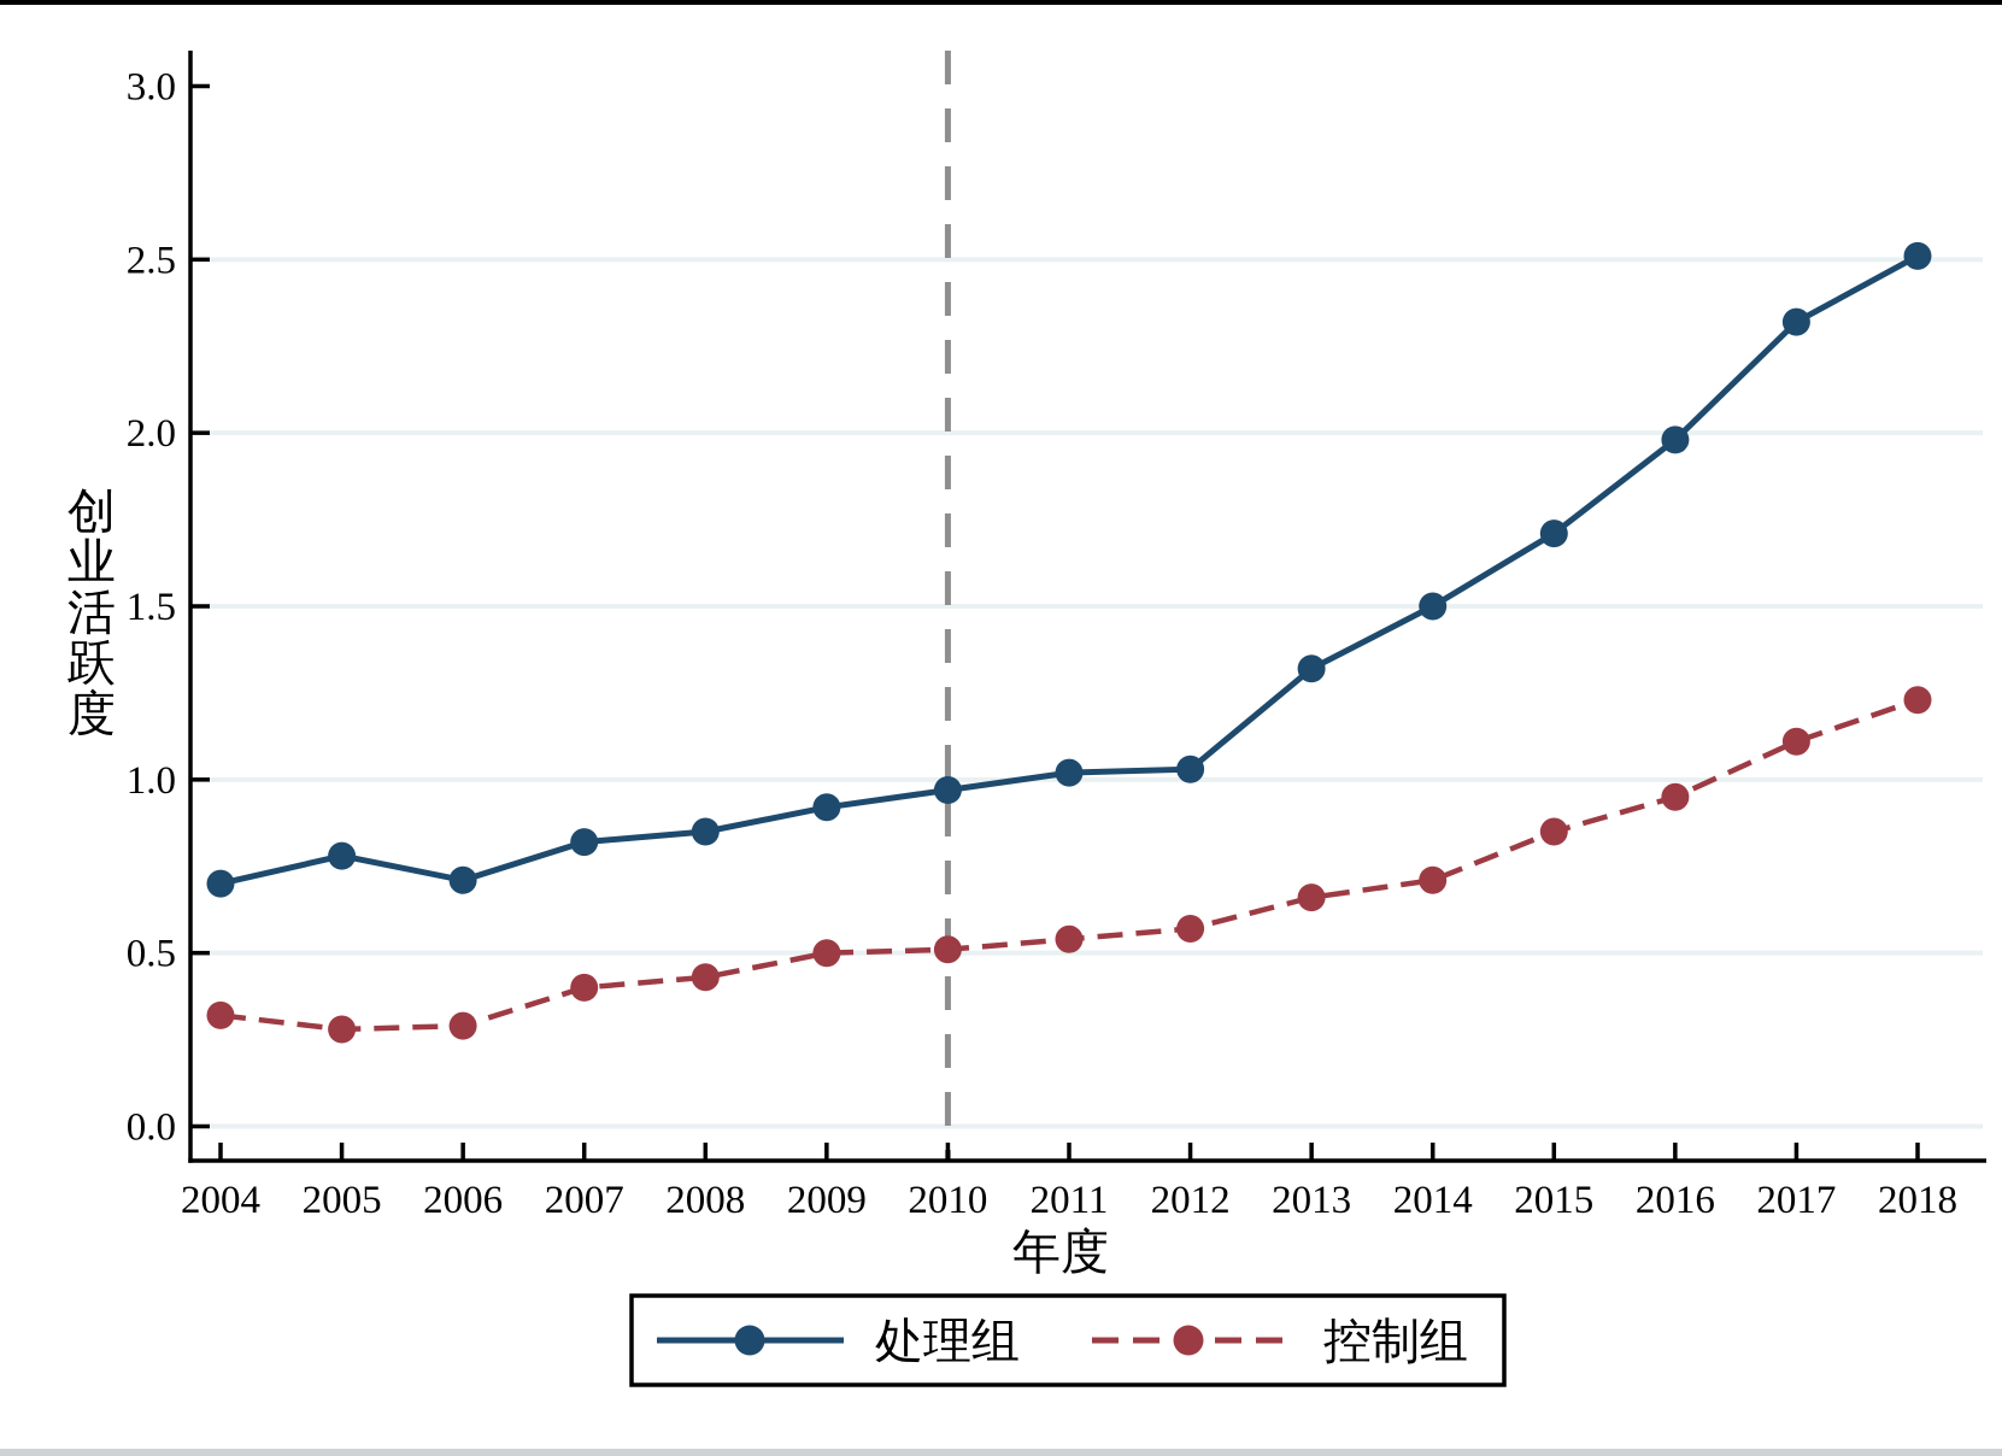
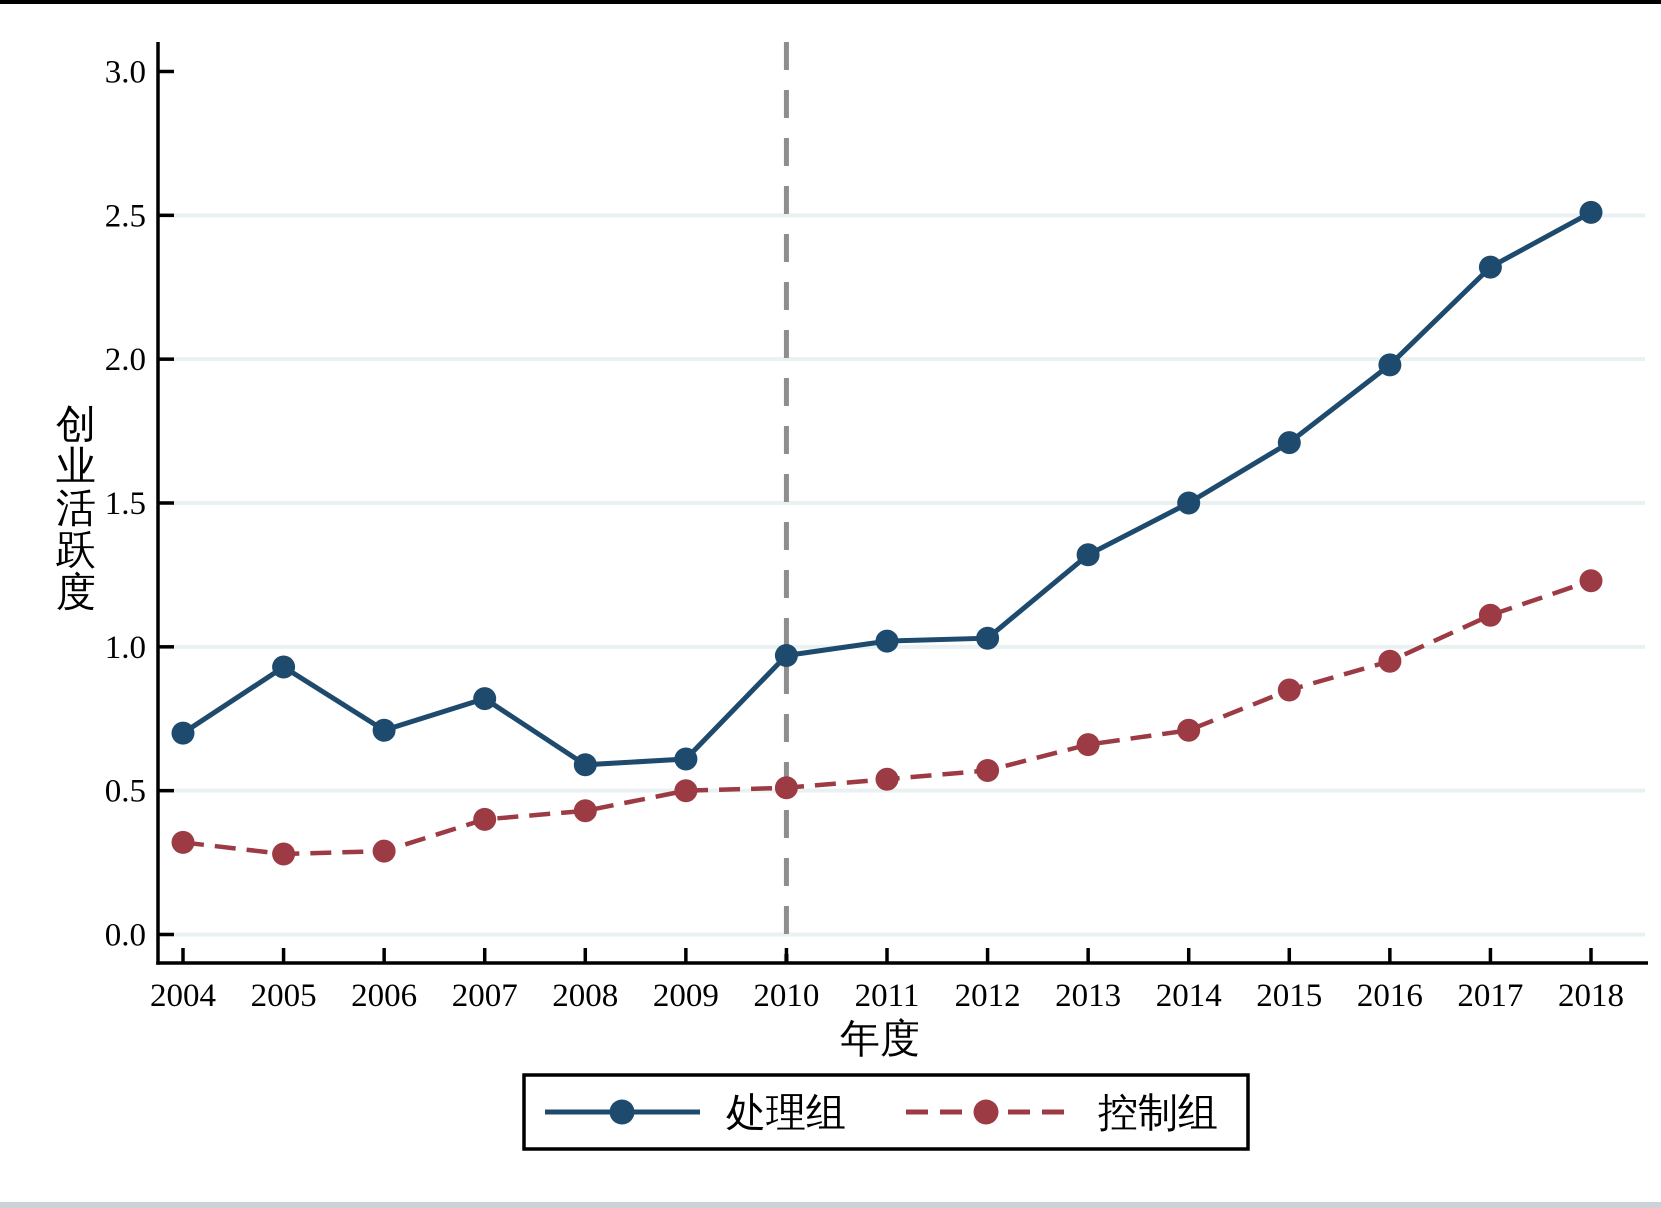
处理组/2005: 0.78 -> 0.93
处理组/2008: 0.85 -> 0.59
处理组/2009: 0.92 -> 0.61
